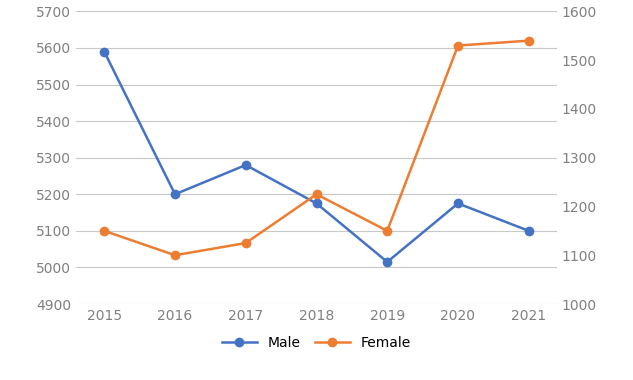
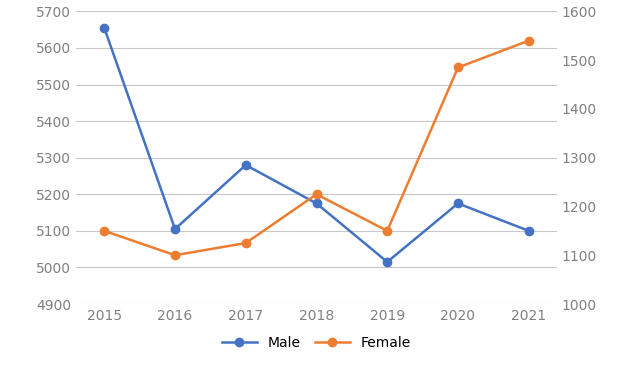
Male/2015: 5590 -> 5655
Male/2016: 5200 -> 5105
Female/2020: 1530 -> 1485
